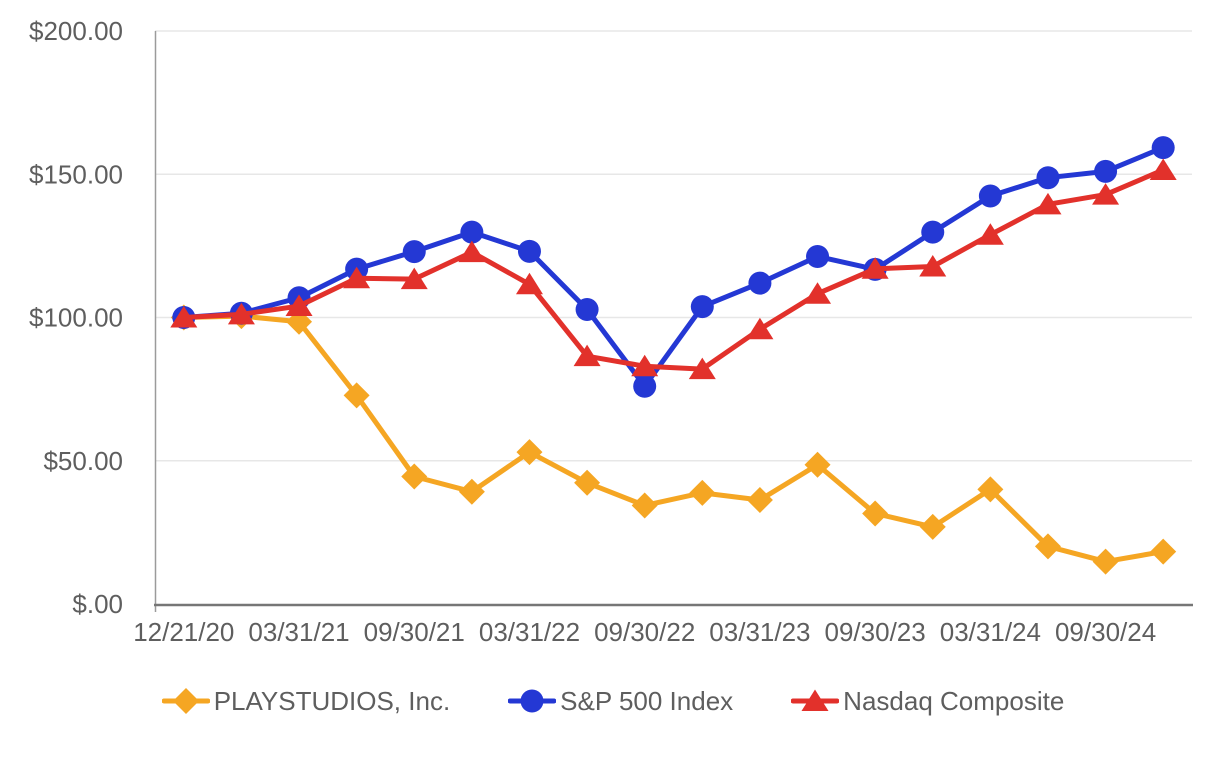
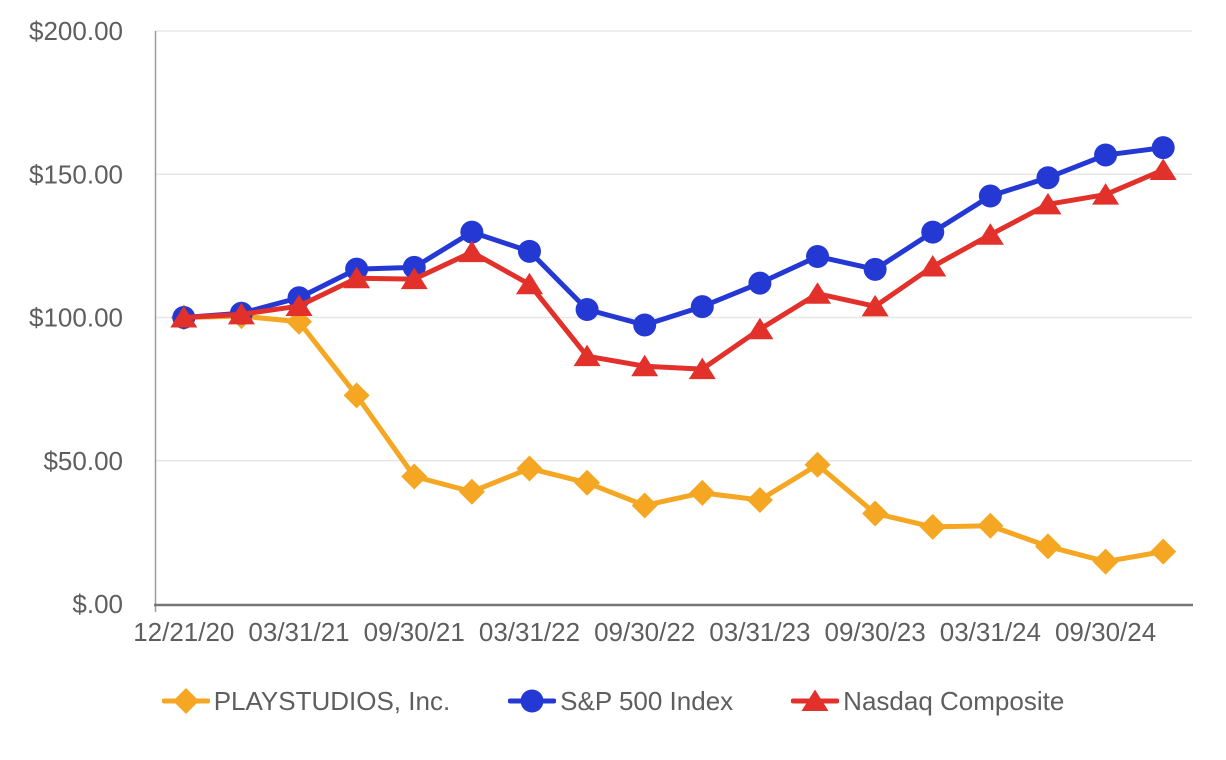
S&P 500 Index/09/30/21: $123 -> $118
PLAYSTUDIOS, Inc./03/31/22: $53 -> $47
S&P 500 Index/09/30/22: $76 -> $97
Nasdaq Composite/09/30/23: $117 -> $104
PLAYSTUDIOS, Inc./03/31/24: $40 -> $27
S&P 500 Index/09/30/24: $151 -> $157
